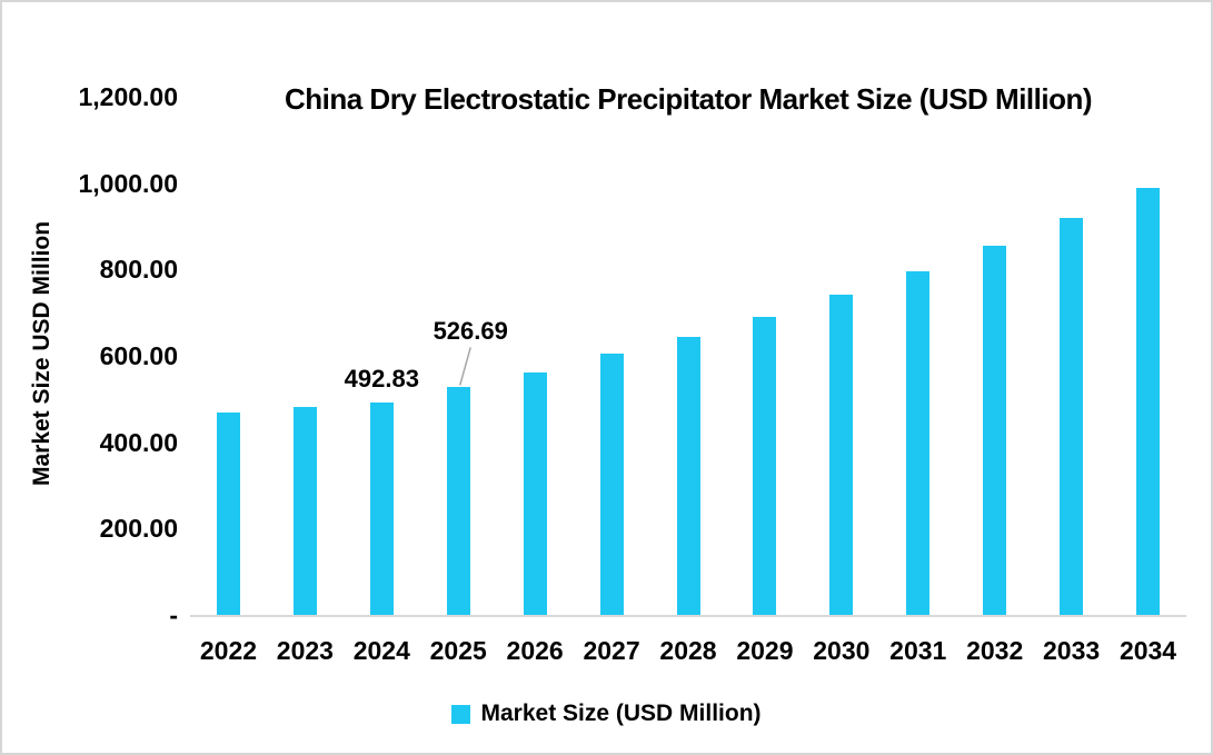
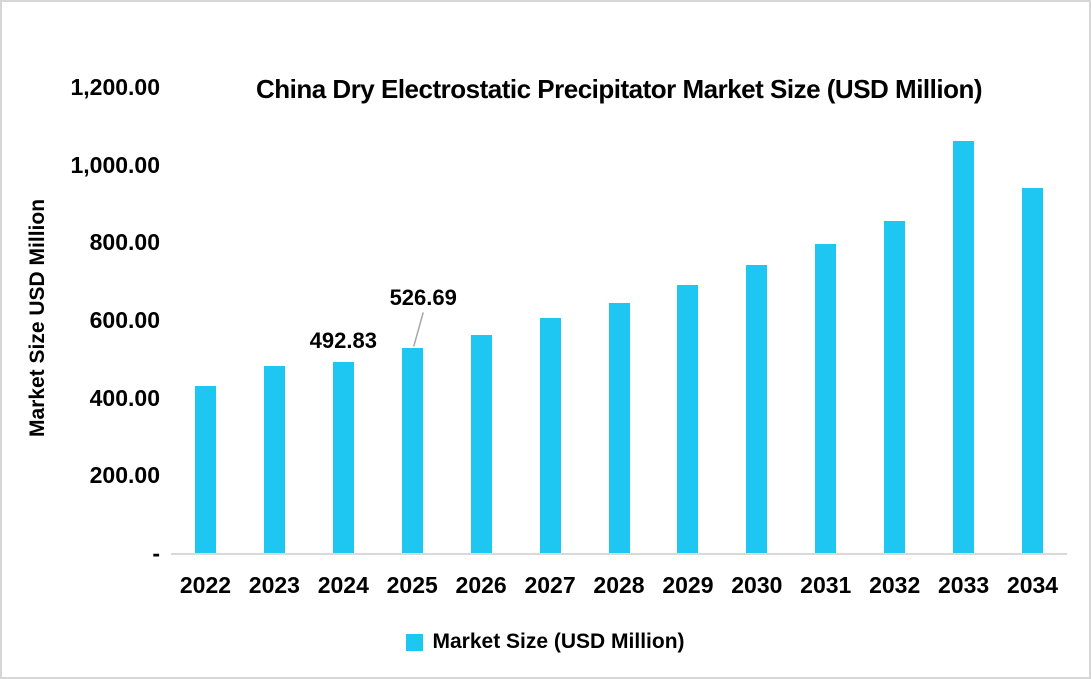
2022: 470 -> 430
2033: 920 -> 1060
2034: 990 -> 940
